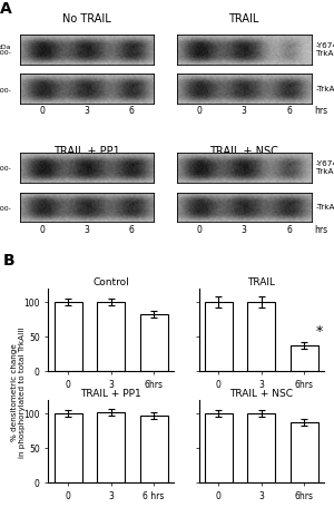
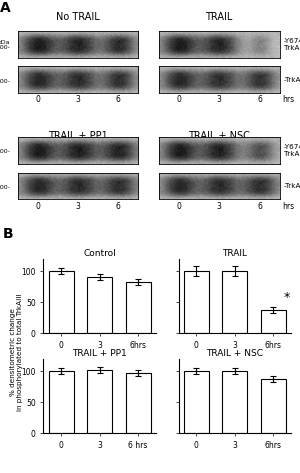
Control/3: 100 -> 90
